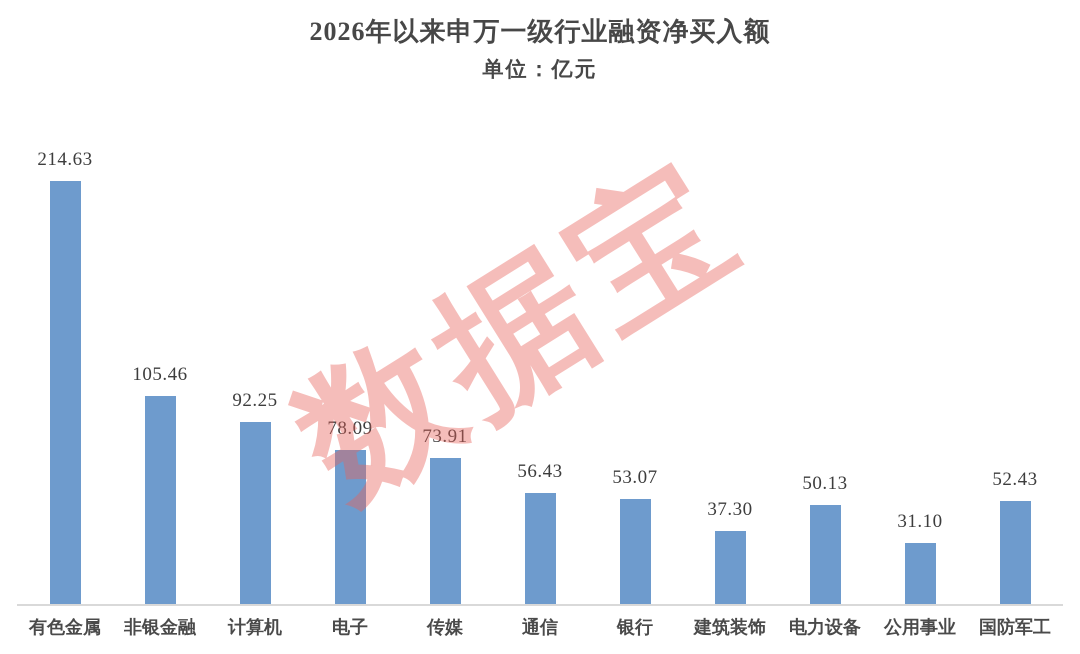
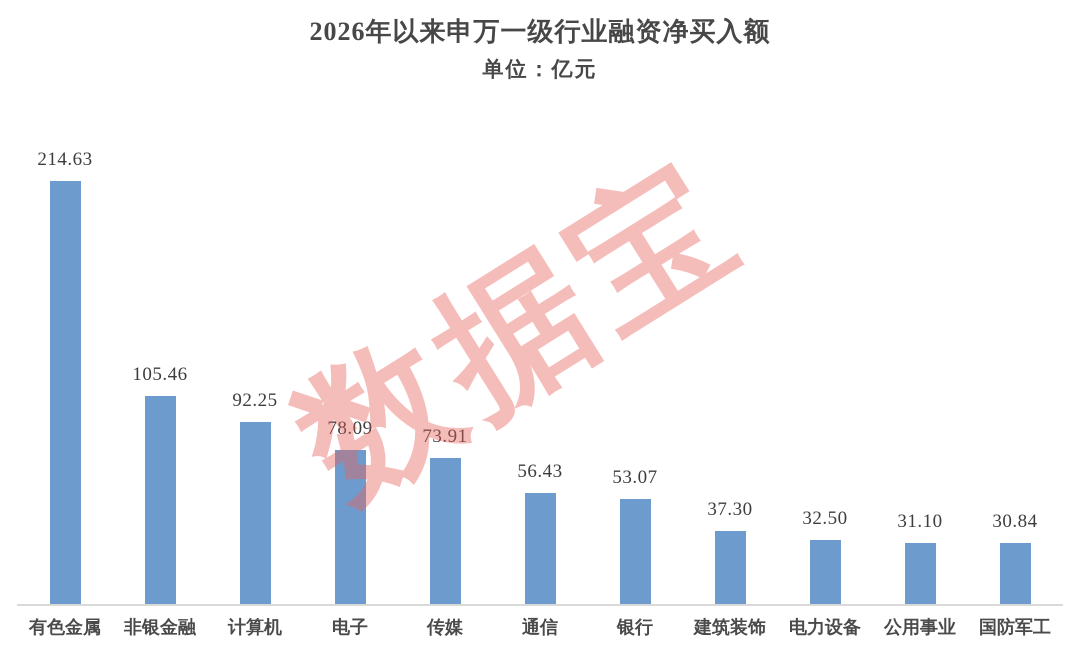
电力设备: 50.13 -> 32.50
国防军工: 52.43 -> 30.84
